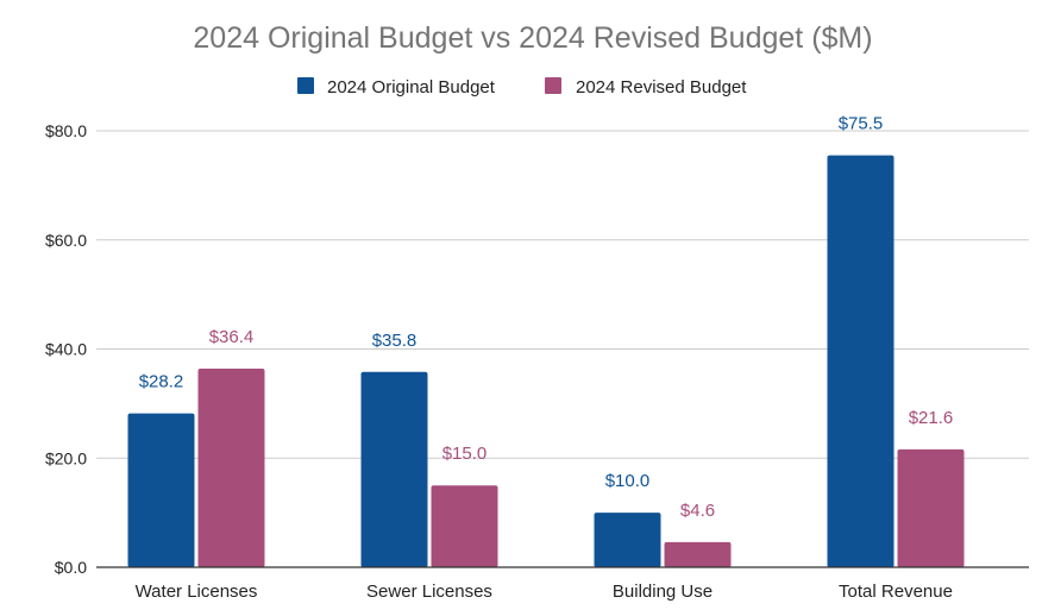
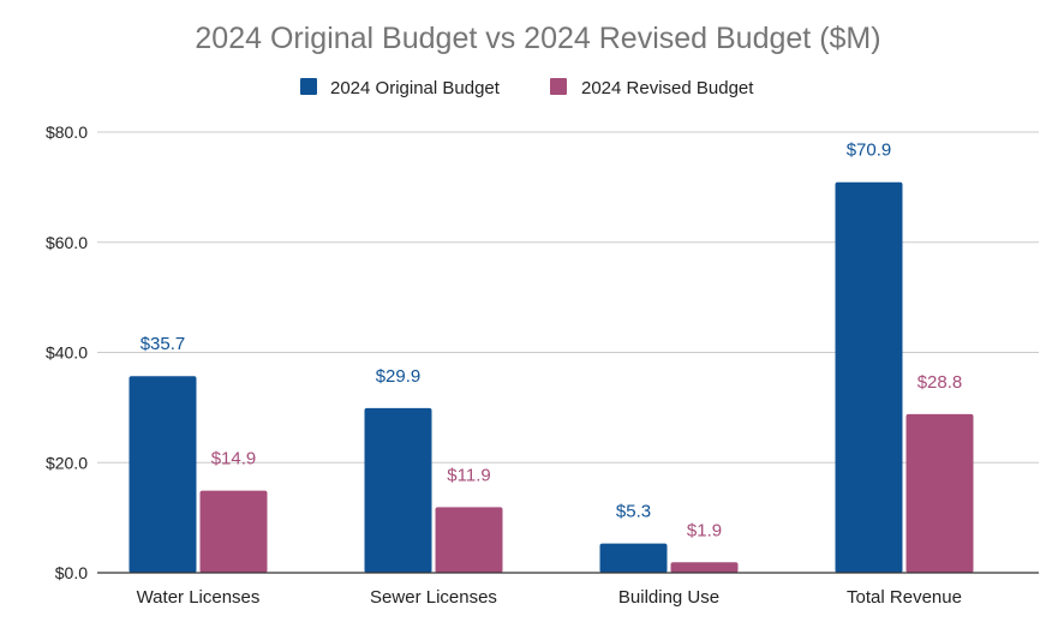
2024 Original Budget/Water Licenses: $28.2 -> $35.7
2024 Revised Budget/Water Licenses: $36.4 -> $14.9
2024 Original Budget/Sewer Licenses: $35.8 -> $29.9
2024 Revised Budget/Sewer Licenses: $15.0 -> $11.9
2024 Original Budget/Building Use: $10.0 -> $5.3
2024 Revised Budget/Building Use: $4.6 -> $1.9
2024 Original Budget/Total Revenue: $75.5 -> $70.9
2024 Revised Budget/Total Revenue: $21.6 -> $28.8
